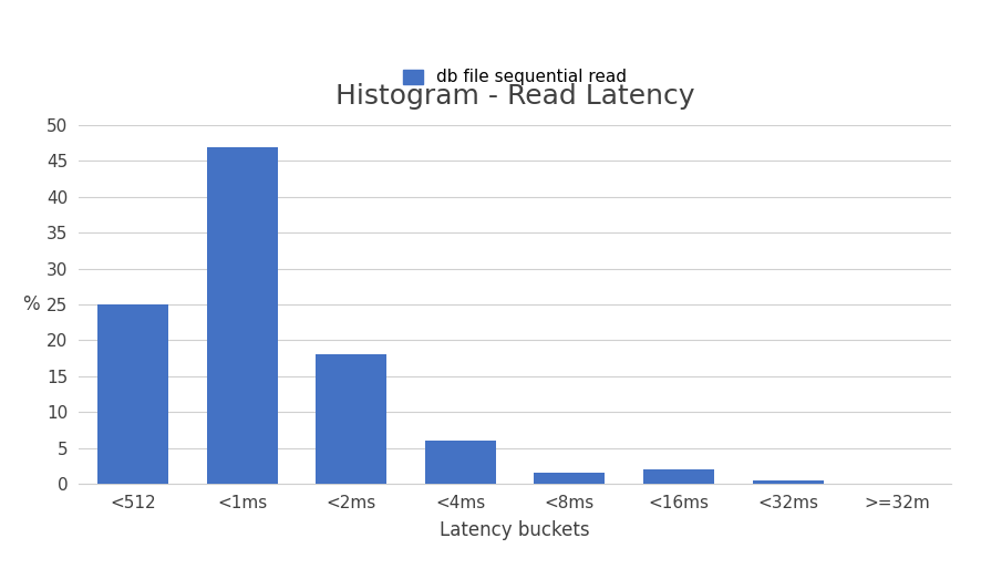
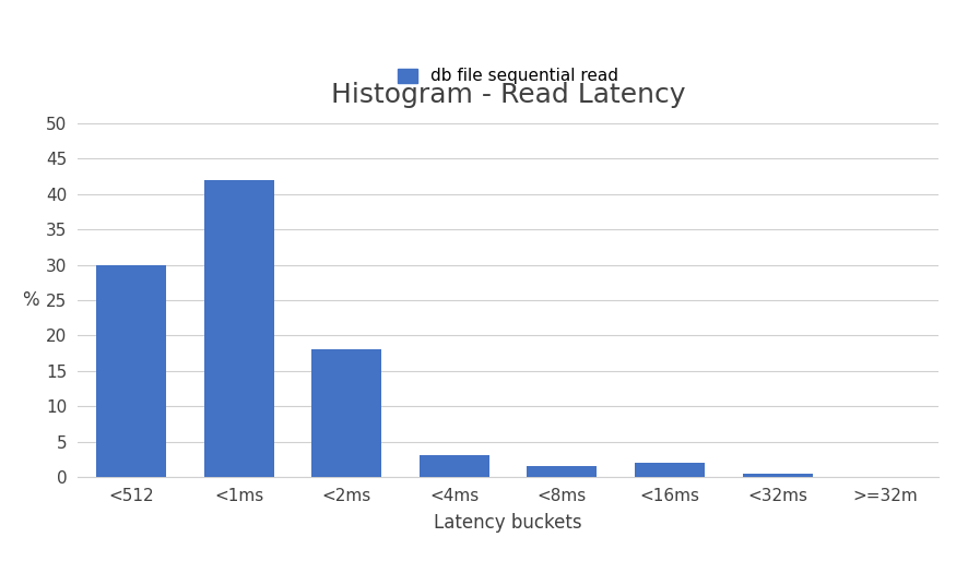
<512: 25.0 -> 30.0
<1ms: 47.0 -> 42.0
<4ms: 6.0 -> 3.0
